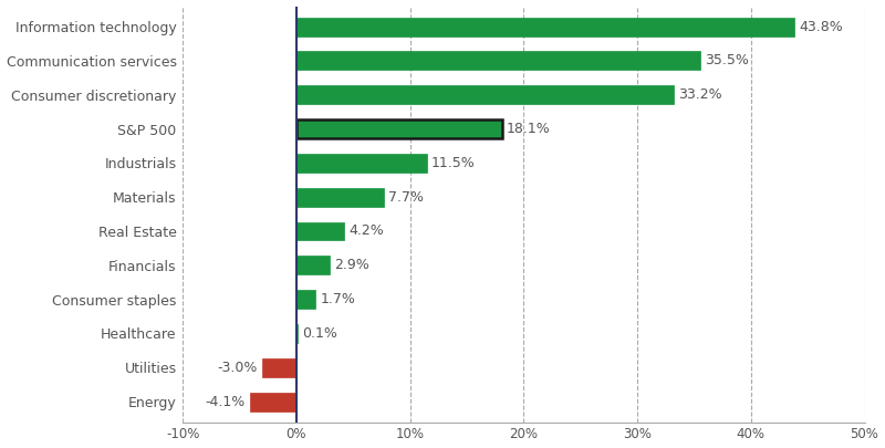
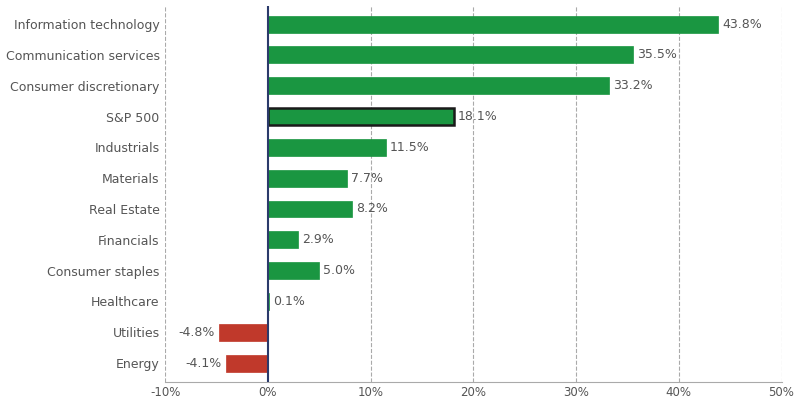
Real Estate: 4.2% -> 8.2%
Consumer staples: 1.7% -> 5.0%
Utilities: -3.0% -> -4.8%
